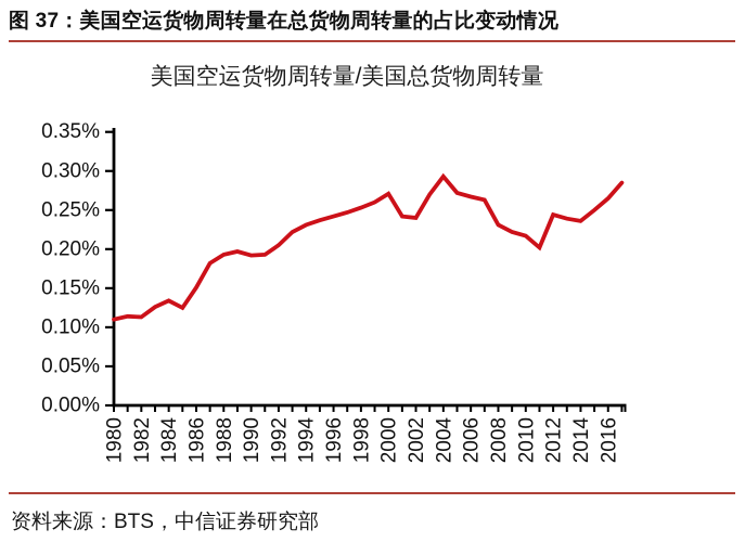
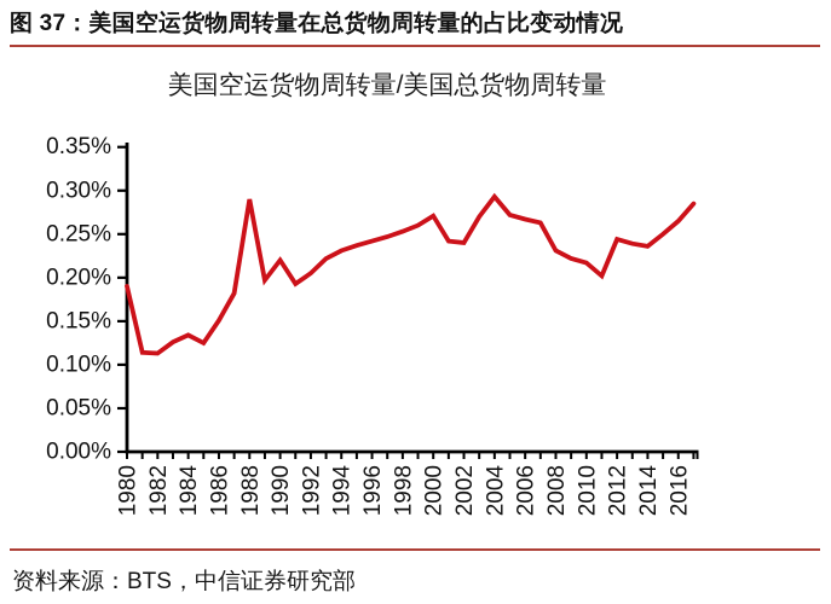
1980: 0.11% -> 0.19%
1988: 0.19% -> 0.29%
1990: 0.19% -> 0.22%
